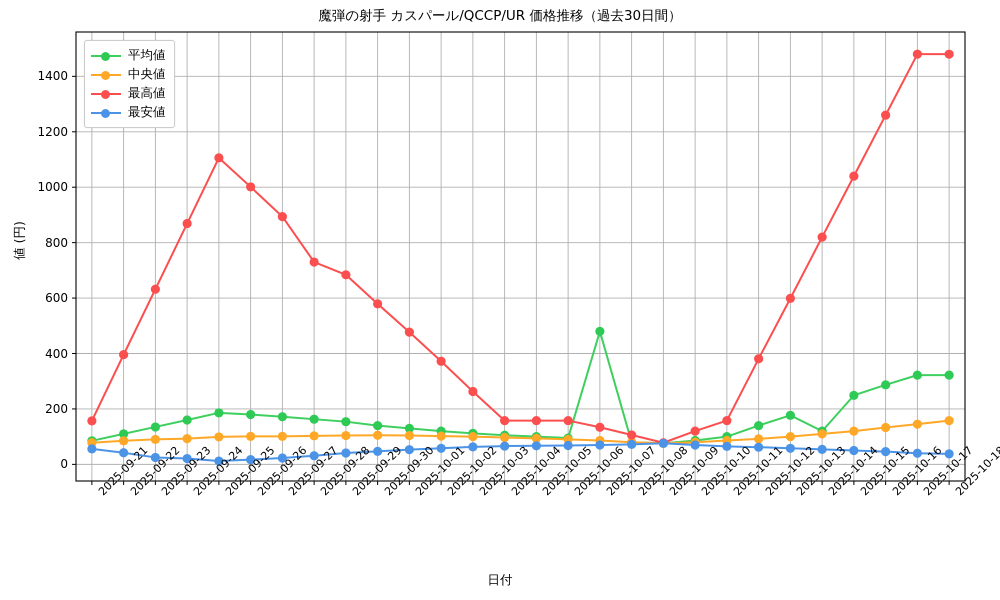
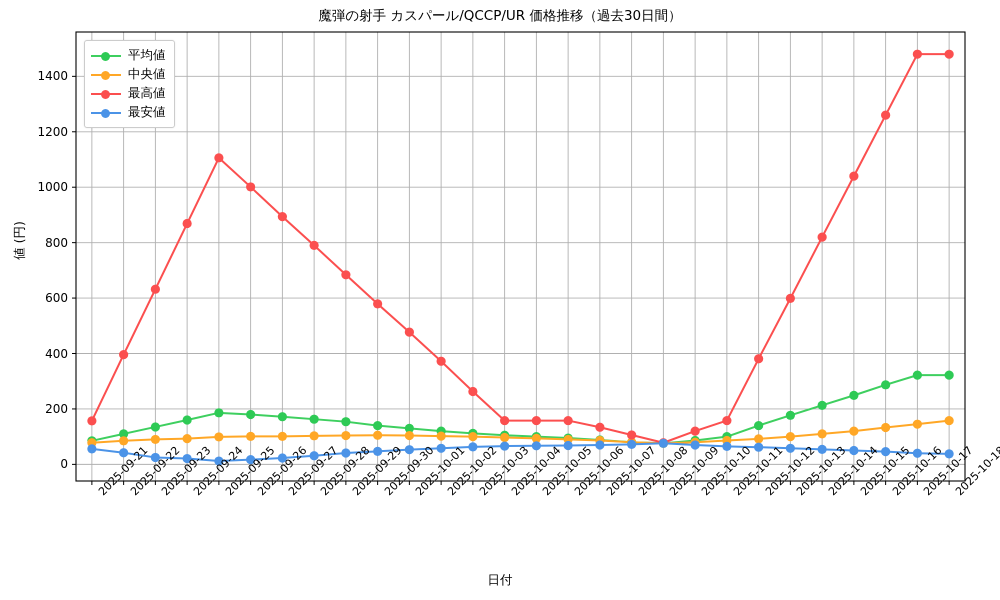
最高値/2025-09-28: 730 -> 790
平均値/2025-10-07: 480 -> 90
平均値/2025-10-14: 120 -> 210
